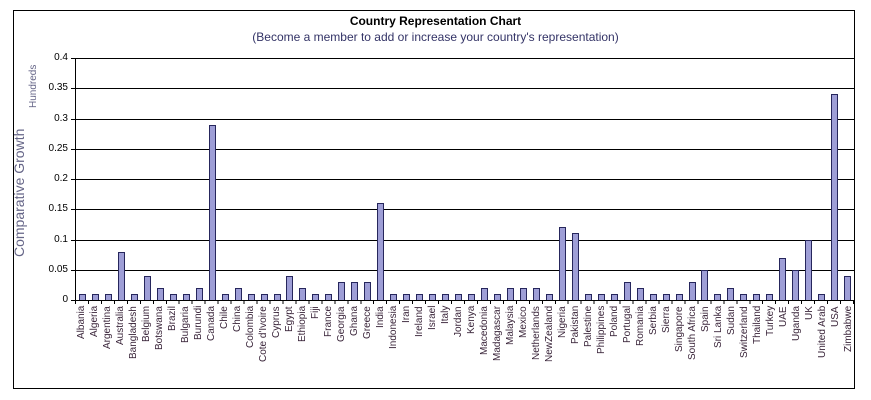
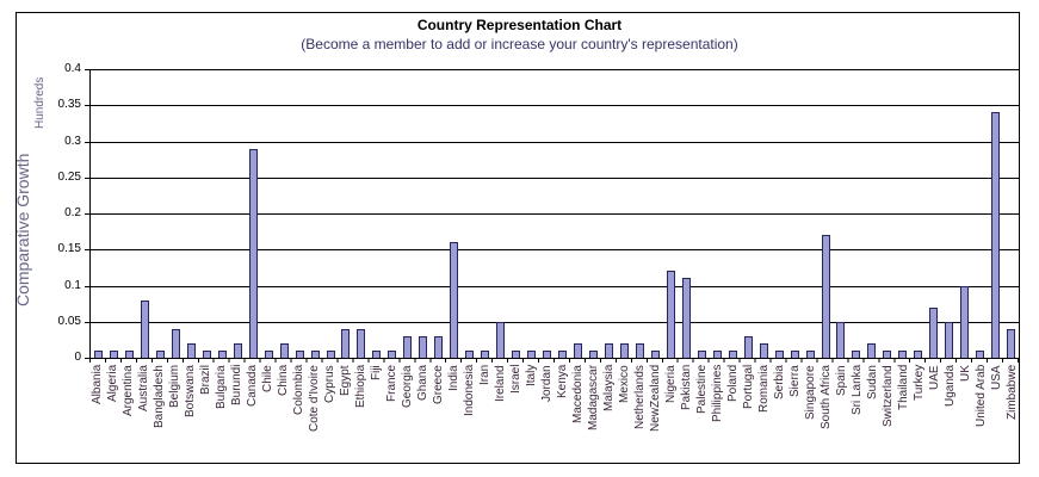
Ethiopia: 0.02 -> 0.04
Ireland: 0.01 -> 0.05
South Africa: 0.03 -> 0.17
